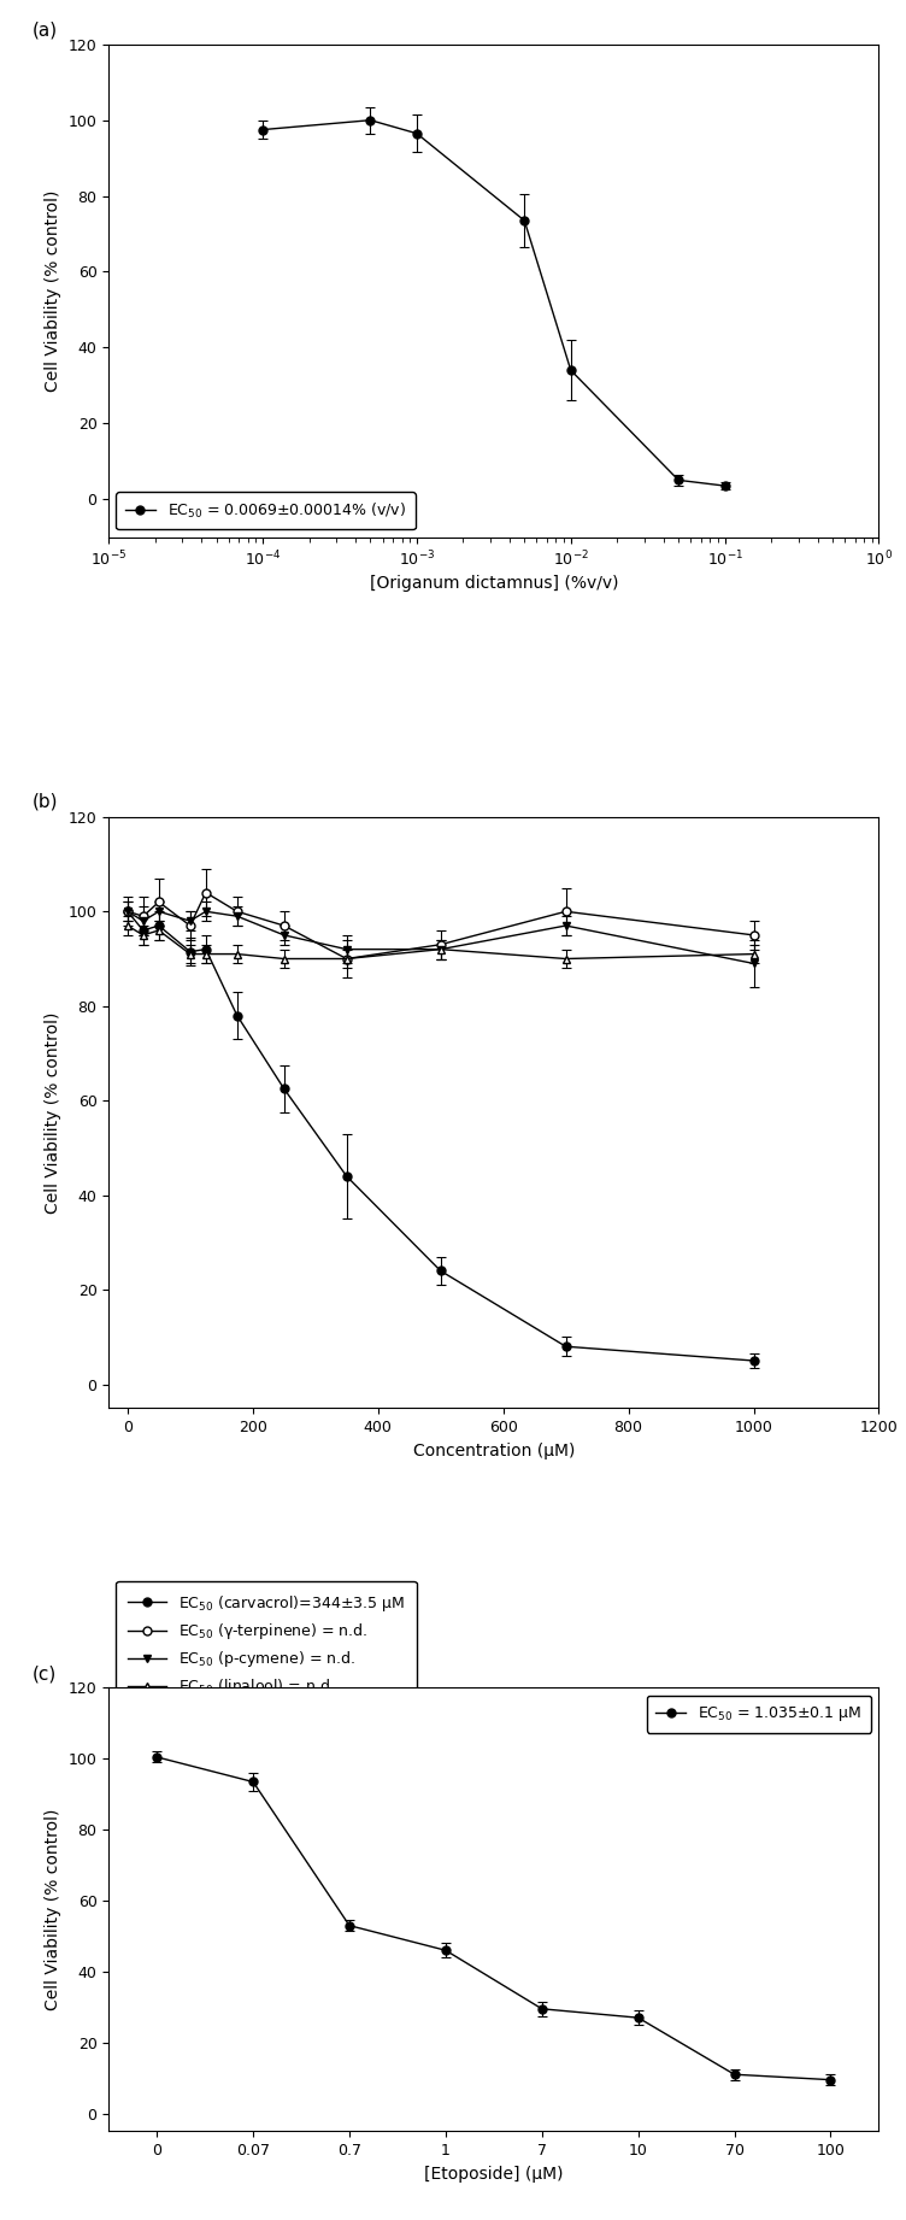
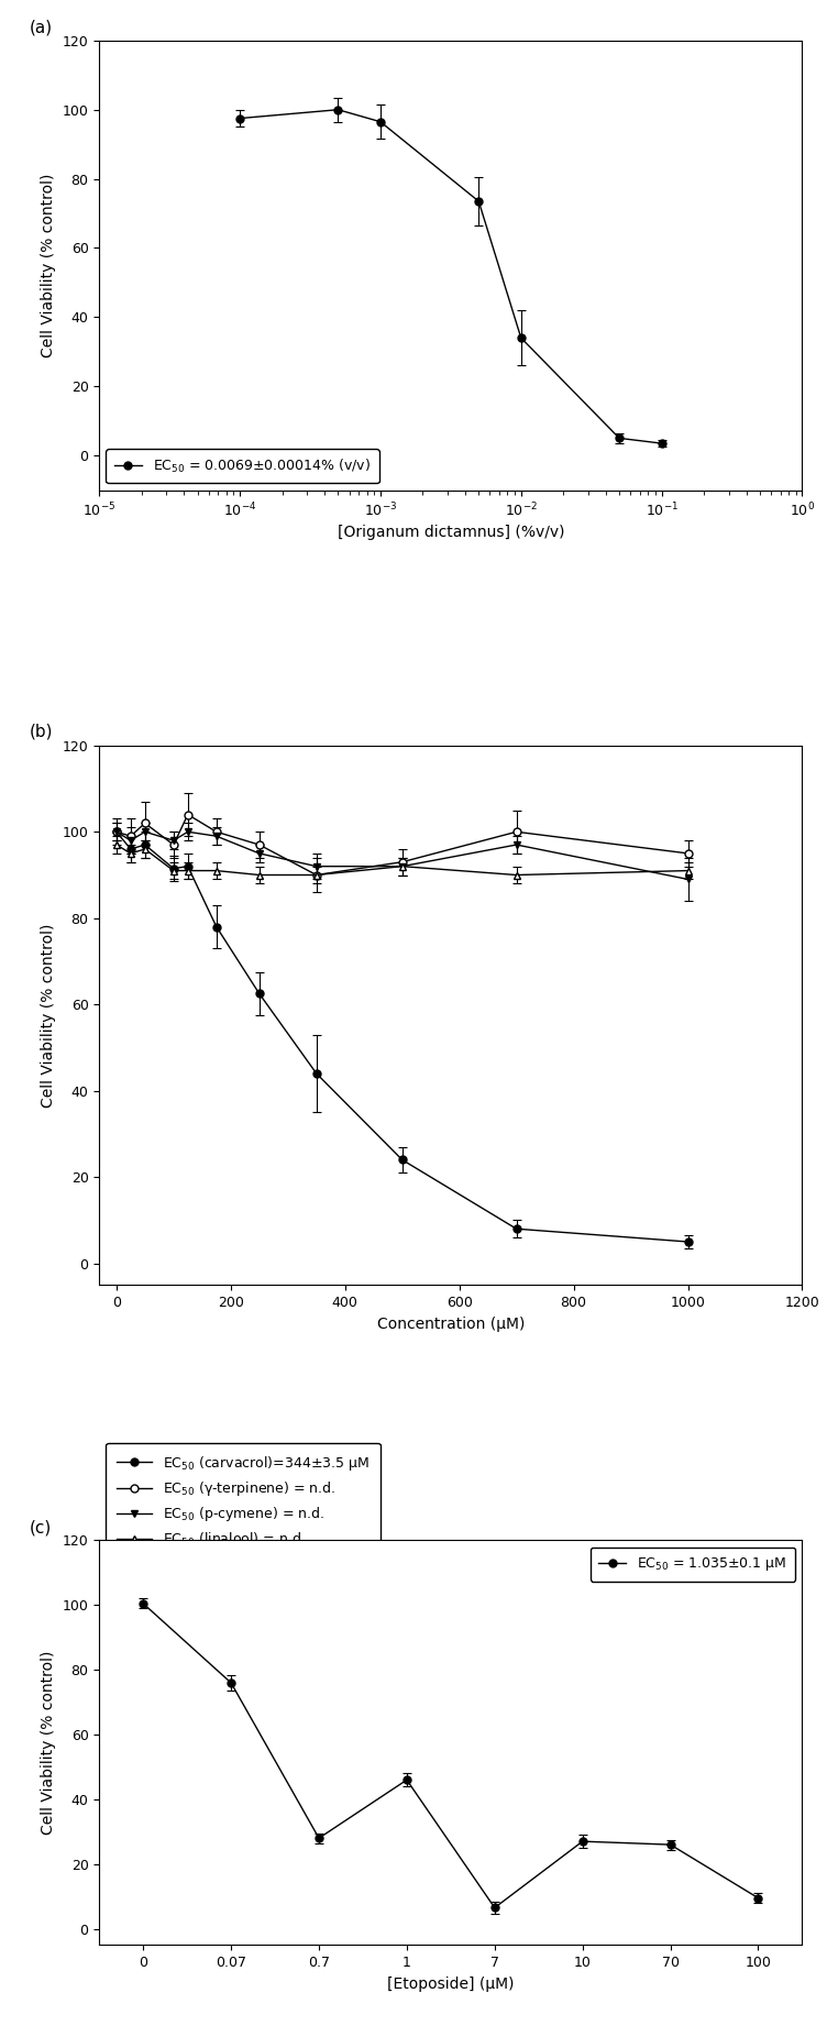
0.07: 93.5 -> 76.0
0.7: 53.0 -> 28.0
7: 29.5 -> 6.5
70: 11.0 -> 26.0
